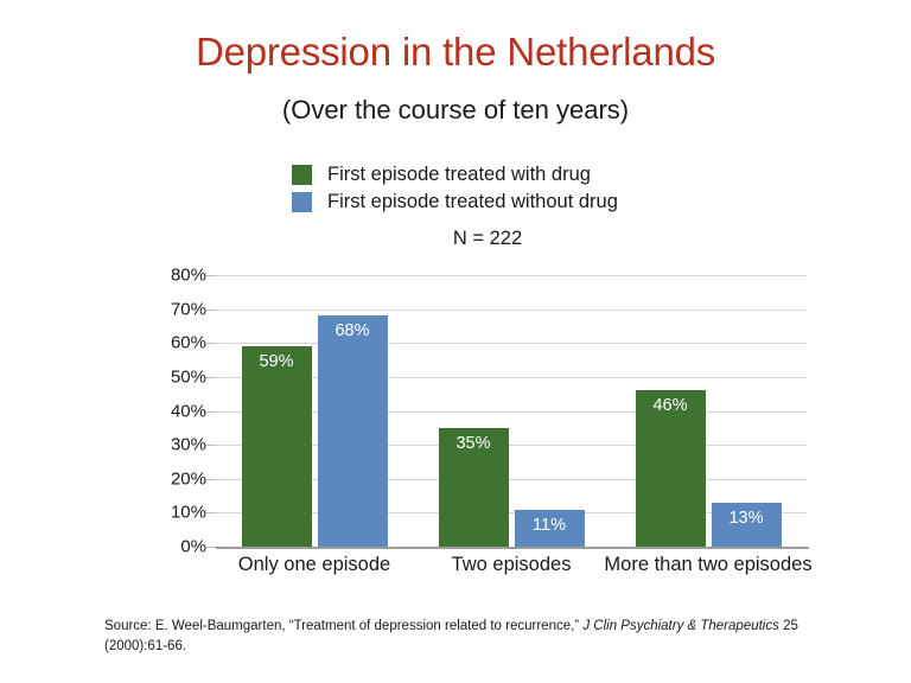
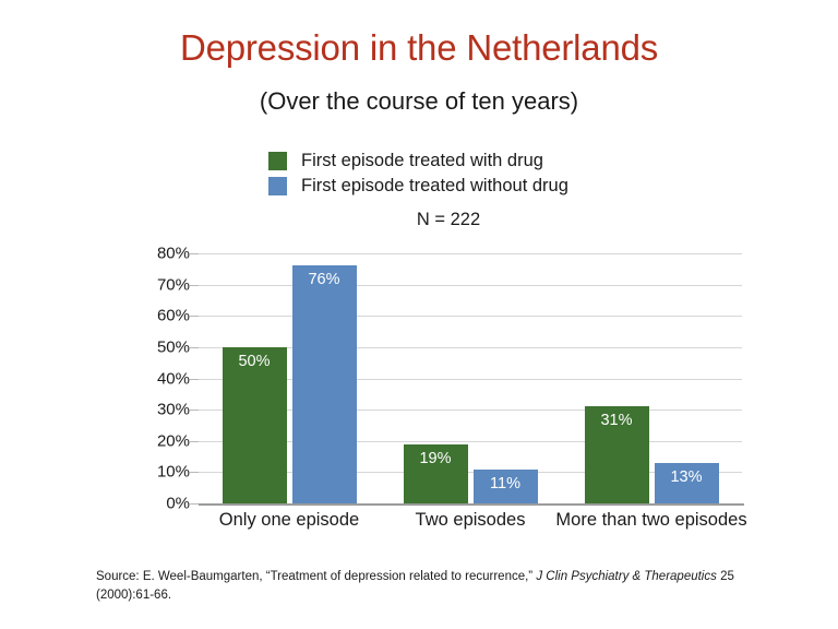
First episode treated with drug/Only one episode: 59% -> 50%
First episode treated without drug/Only one episode: 68% -> 76%
First episode treated with drug/Two episodes: 35% -> 19%
First episode treated with drug/More than two episodes: 46% -> 31%
